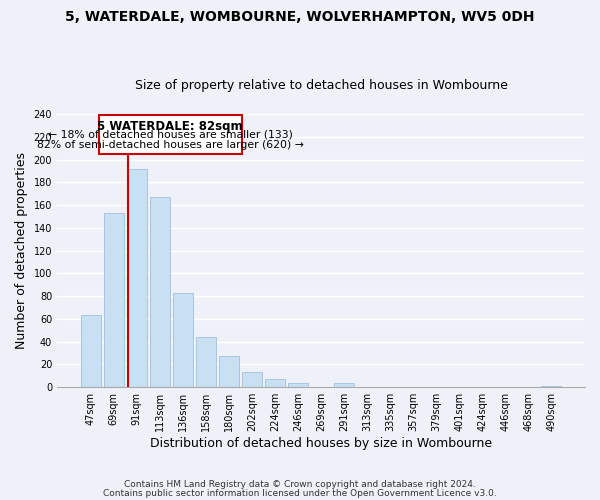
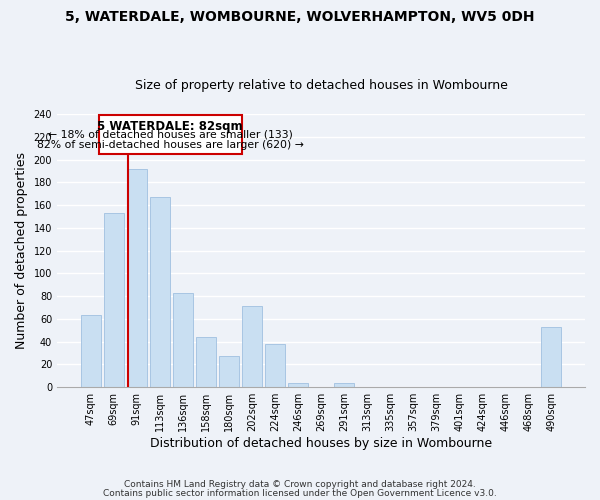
202sqm: 13 -> 71
224sqm: 7 -> 38
490sqm: 1 -> 53
